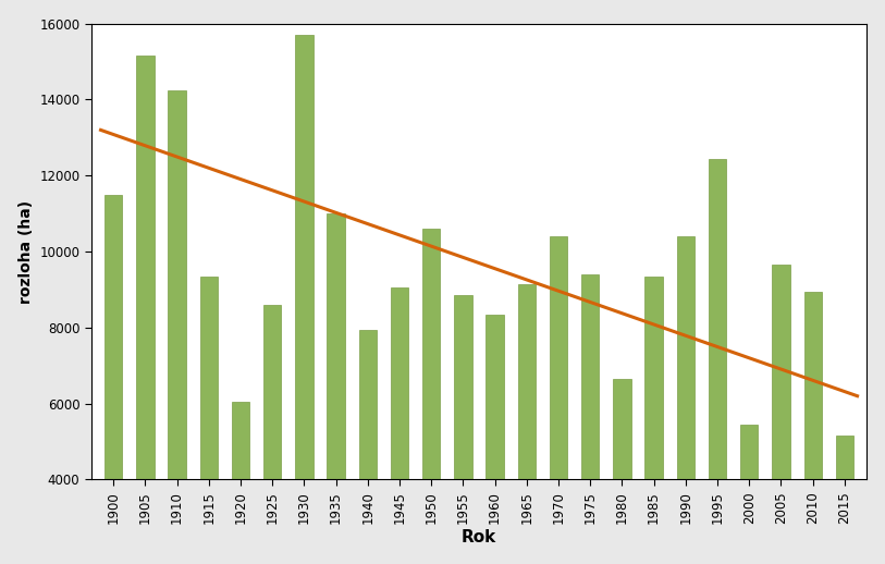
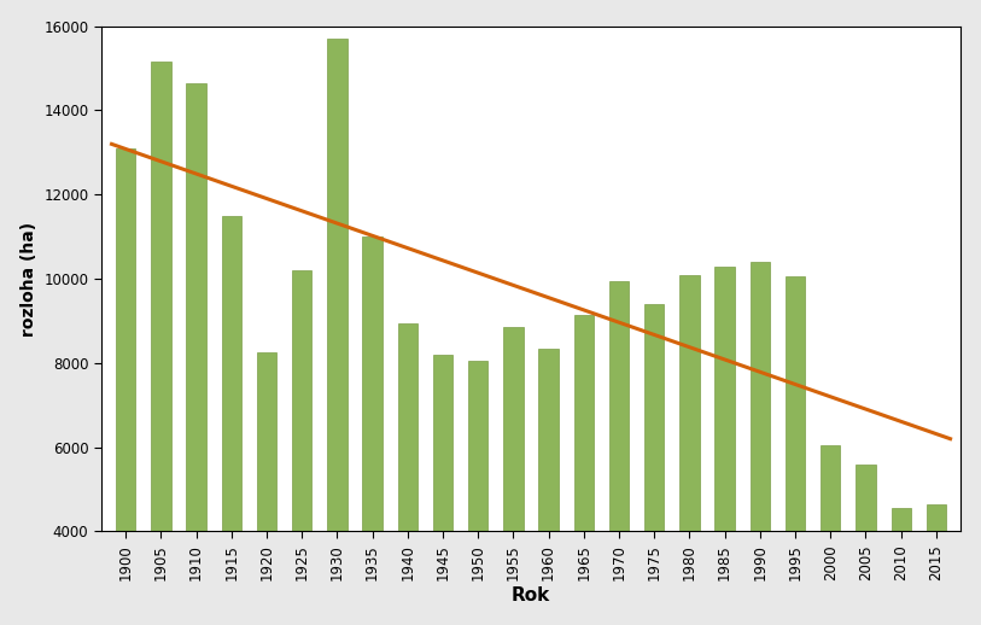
1900: 11500 -> 13100
1910: 14250 -> 14650
1915: 9350 -> 11500
1920: 6050 -> 8250
1925: 8600 -> 10200
1940: 7950 -> 8950
1945: 9050 -> 8200
1950: 10600 -> 8050
1970: 10400 -> 9950
1980: 6650 -> 10100
1985: 9350 -> 10300
1995: 12450 -> 10050
2000: 5450 -> 6050
2005: 9650 -> 5600
2010: 8950 -> 4550
2015: 5150 -> 4650
